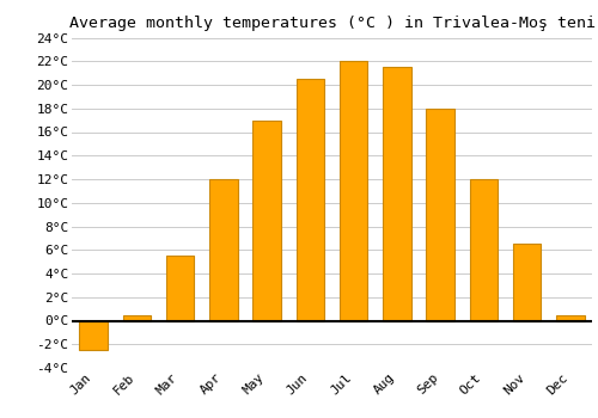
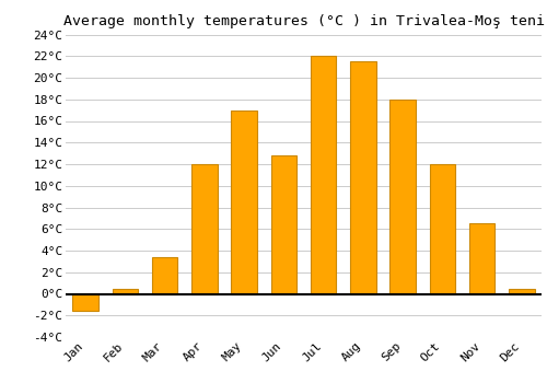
Jan: -2.5°C -> -1.6°C
Mar: 5.5°C -> 3.4°C
Jun: 20.5°C -> 12.8°C
